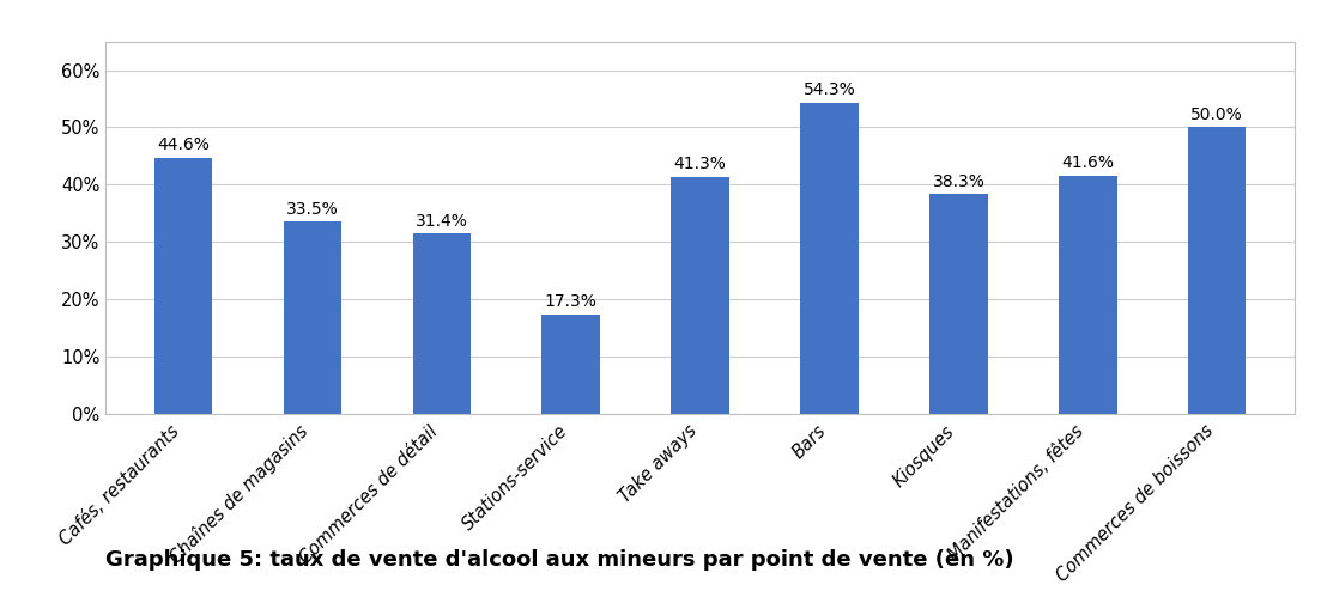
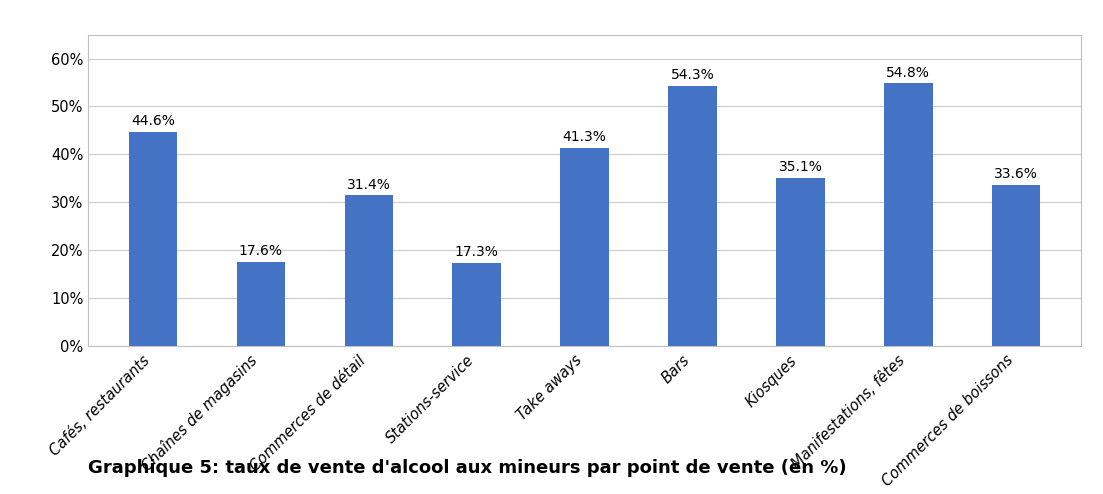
Chaînes de magasins: 33.5% -> 17.6%
Kiosques: 38.3% -> 35.1%
Manifestations, fêtes: 41.6% -> 54.8%
Commerces de boissons: 50.0% -> 33.6%
